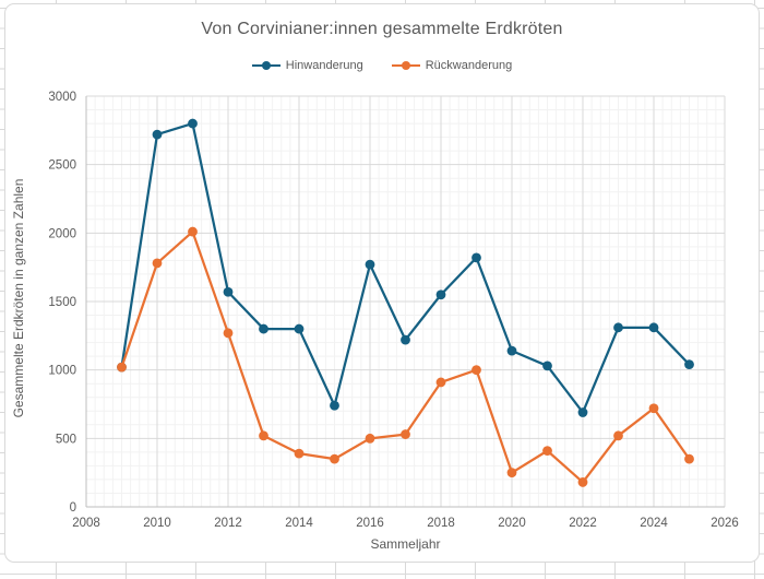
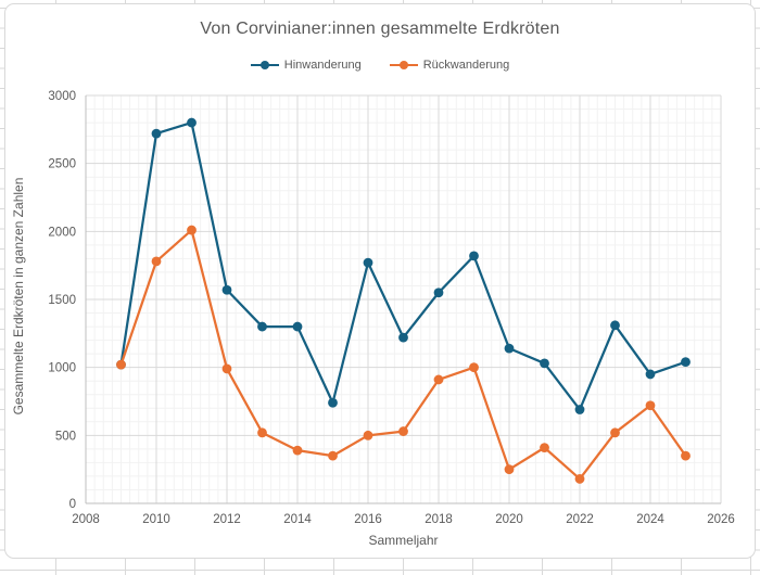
Rückwanderung/2012: 1270 -> 990
Hinwanderung/2024: 1310 -> 950
